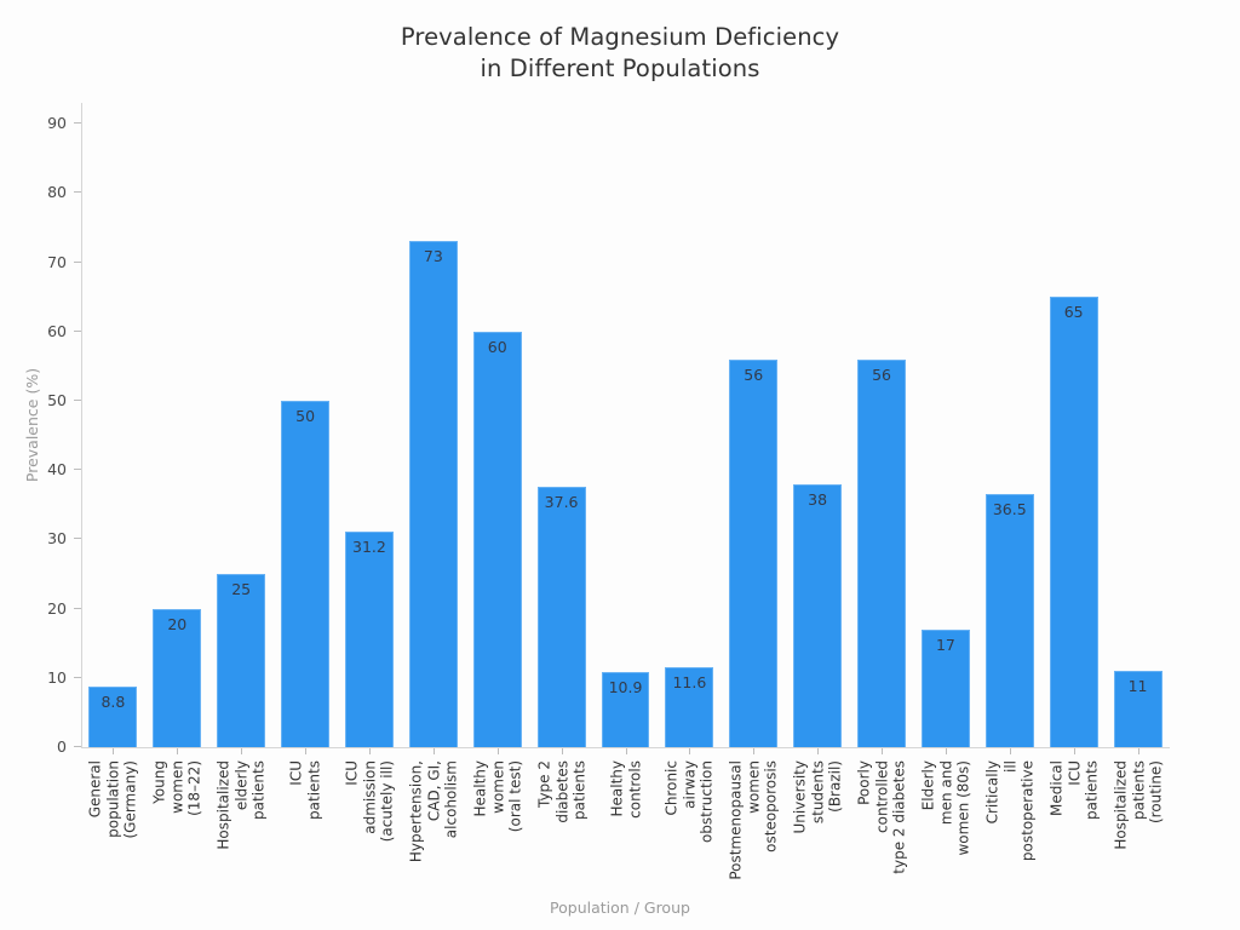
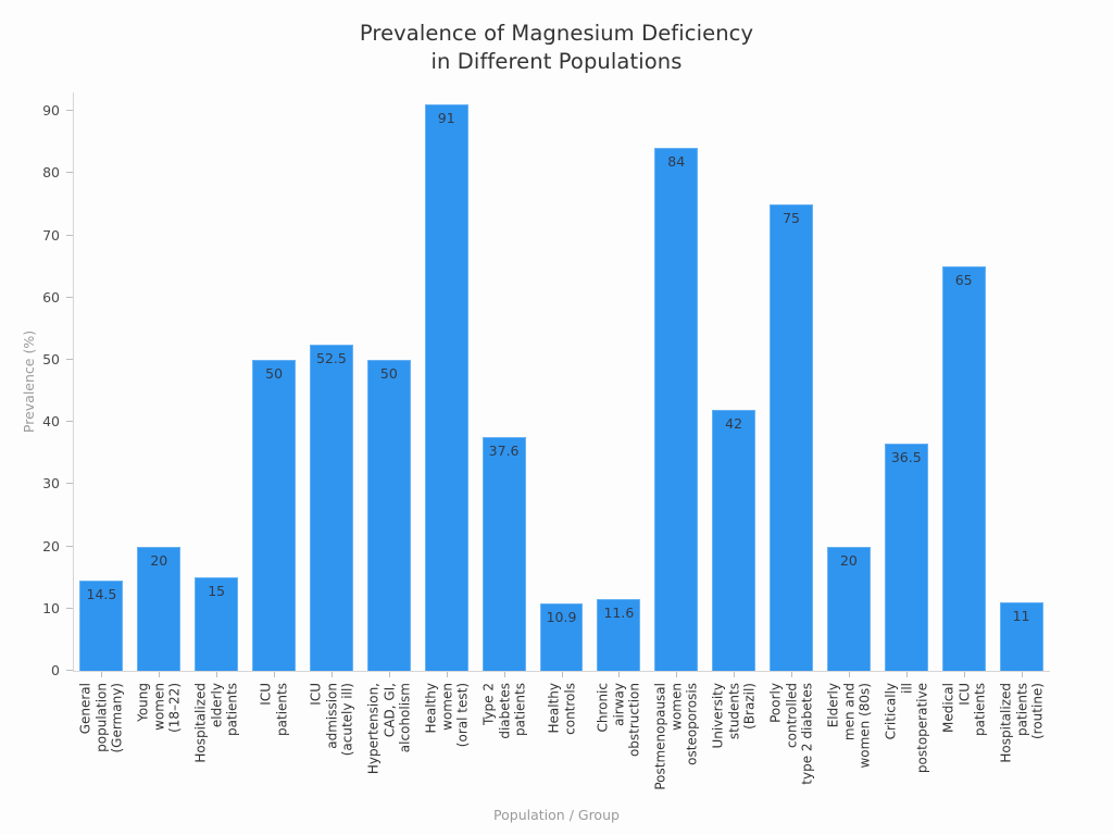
General population (Germany): 8.8 -> 14.5
Hospitalized elderly patients: 25 -> 15
ICU admission (acutely ill): 31.2 -> 52.5
Hypertension, CAD, GI, alcoholism: 73 -> 50
Healthy women (oral test): 60 -> 91
Postmenopausal women osteoporosis: 56 -> 84
University students (Brazil): 38 -> 42
Poorly controlled type 2 diabetes: 56 -> 75
Elderly men and women (80s): 17 -> 20
